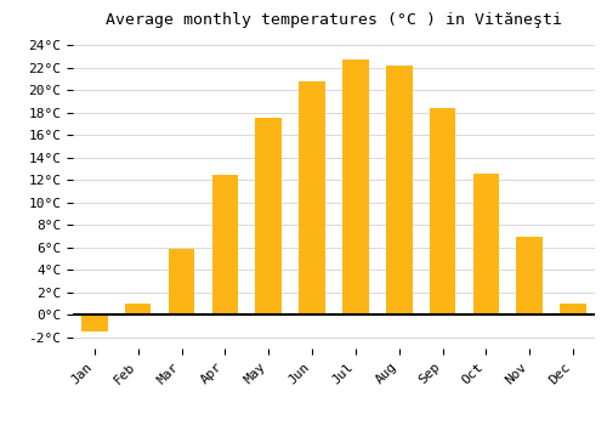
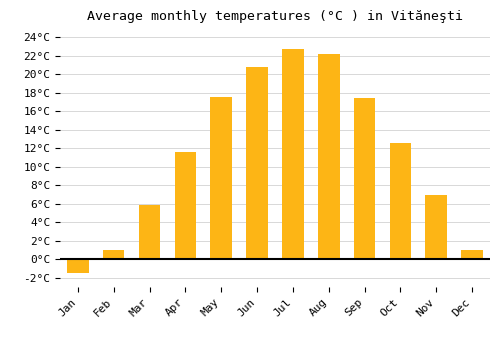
Apr: 12.5°C -> 11.6°C
Sep: 18.4°C -> 17.4°C
